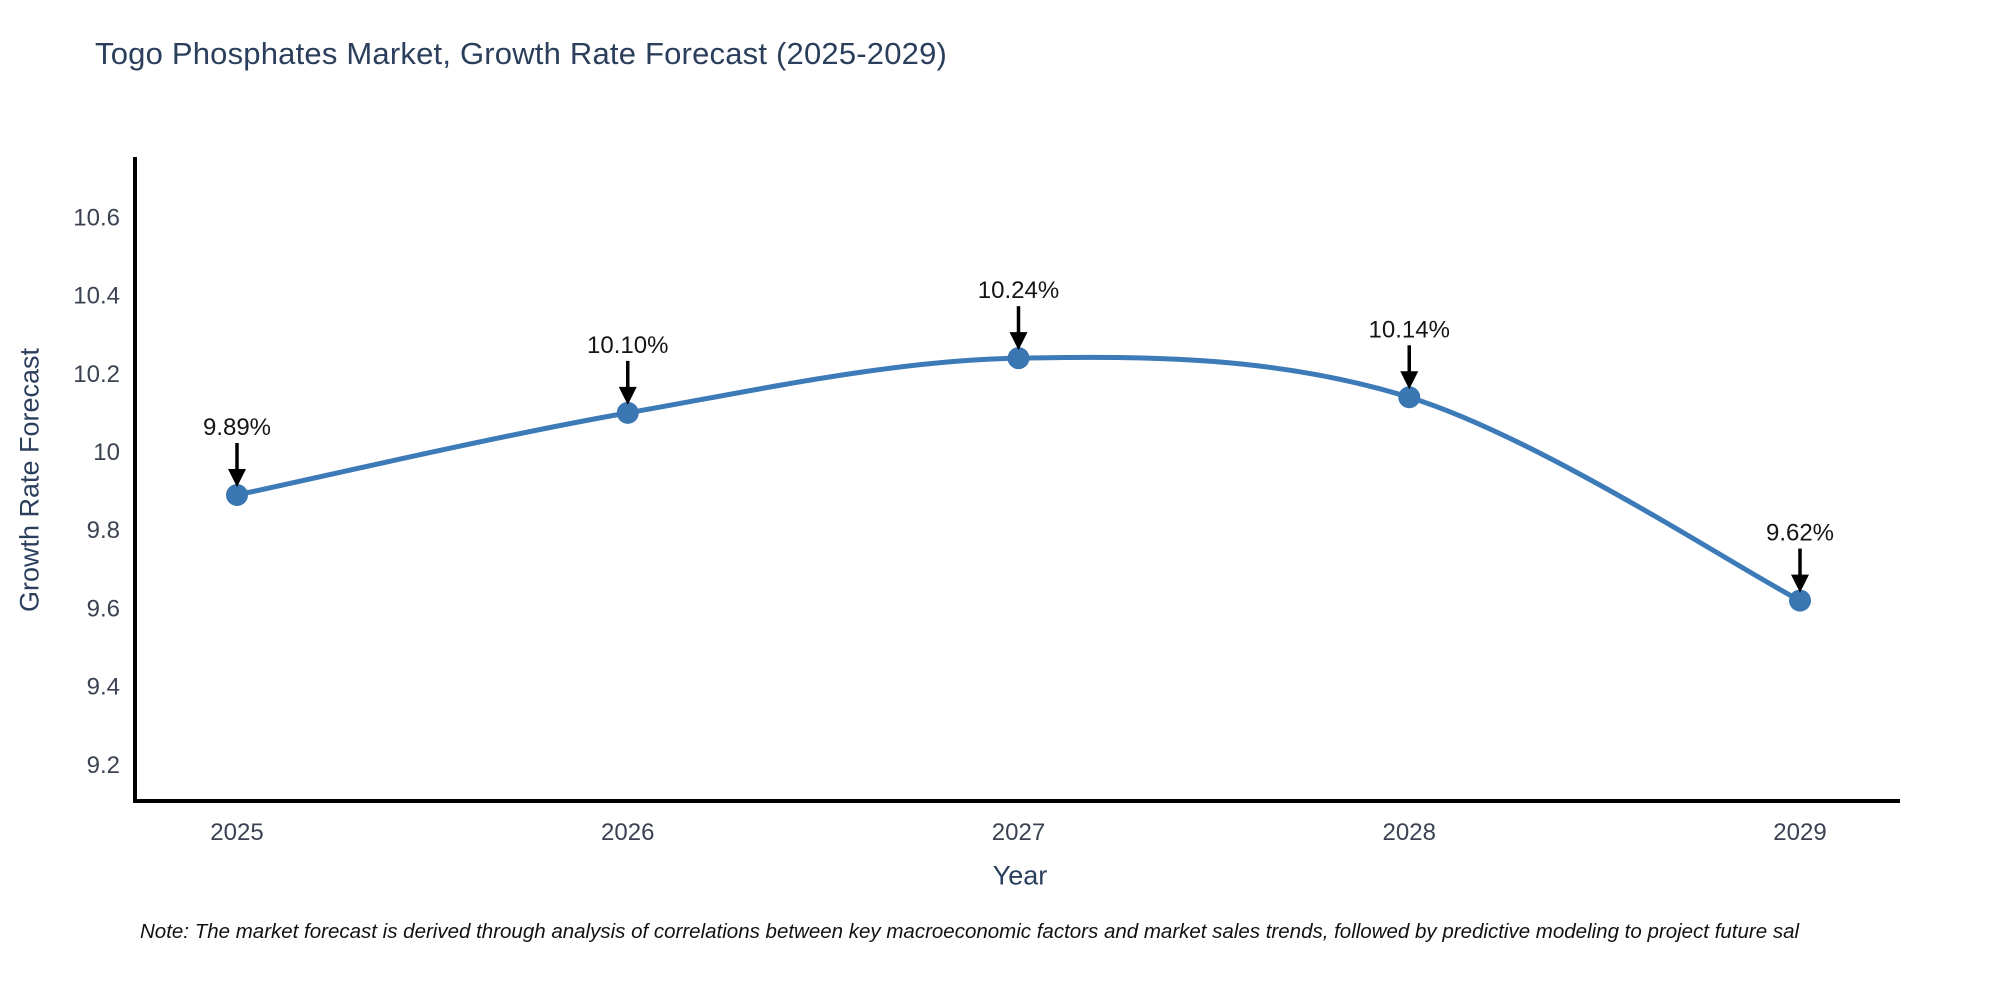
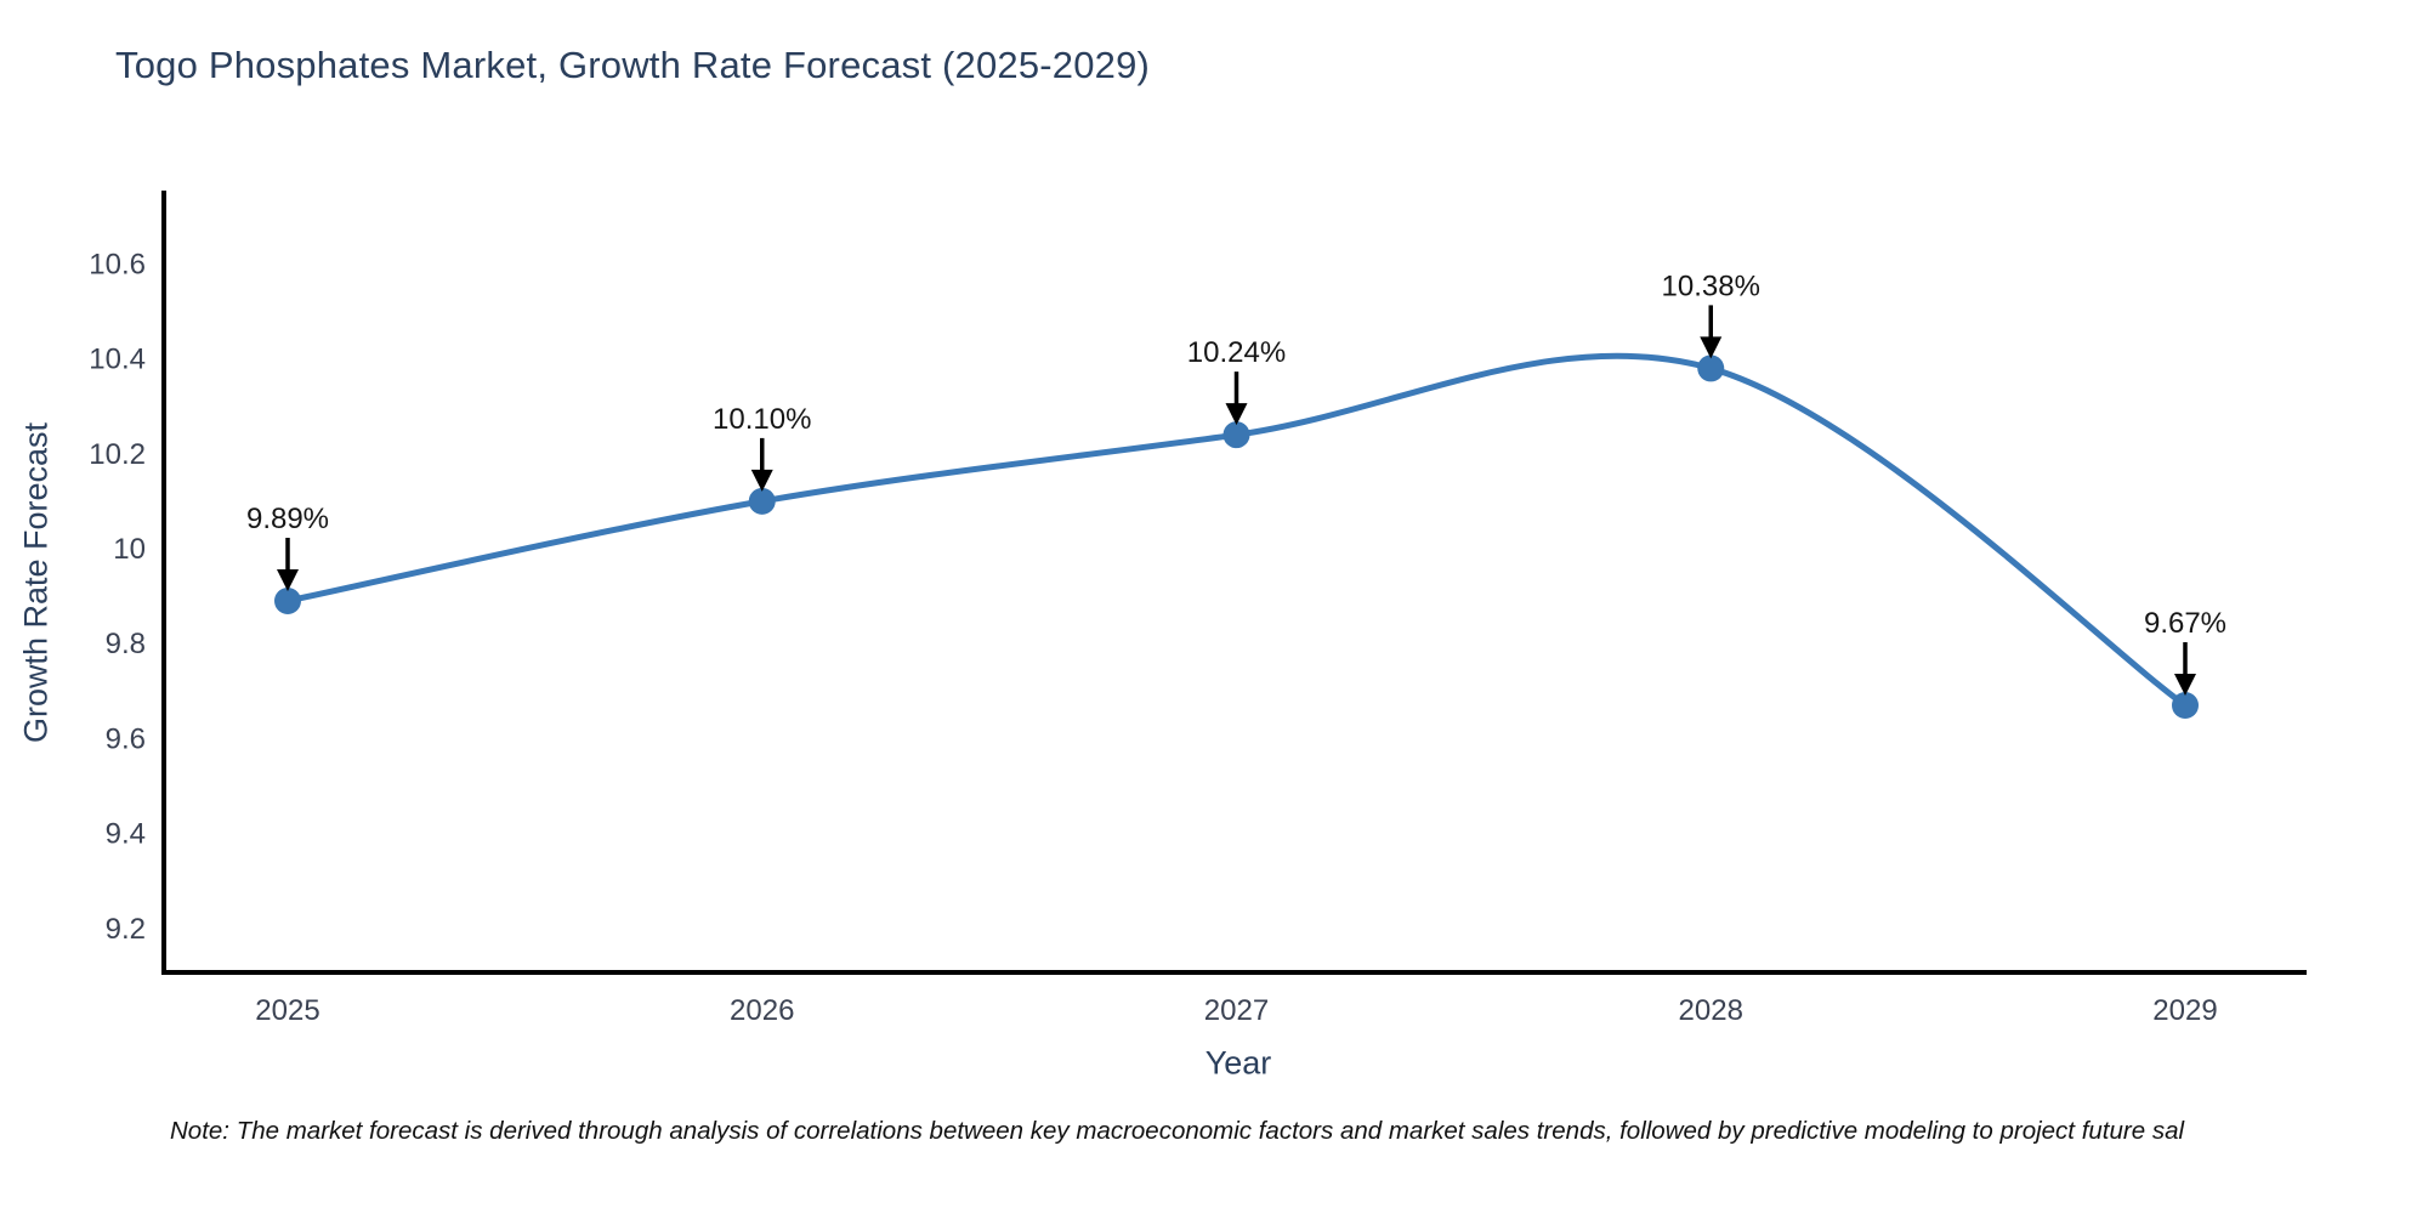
2028: 10.14% -> 10.38%
2029: 9.62% -> 9.67%
